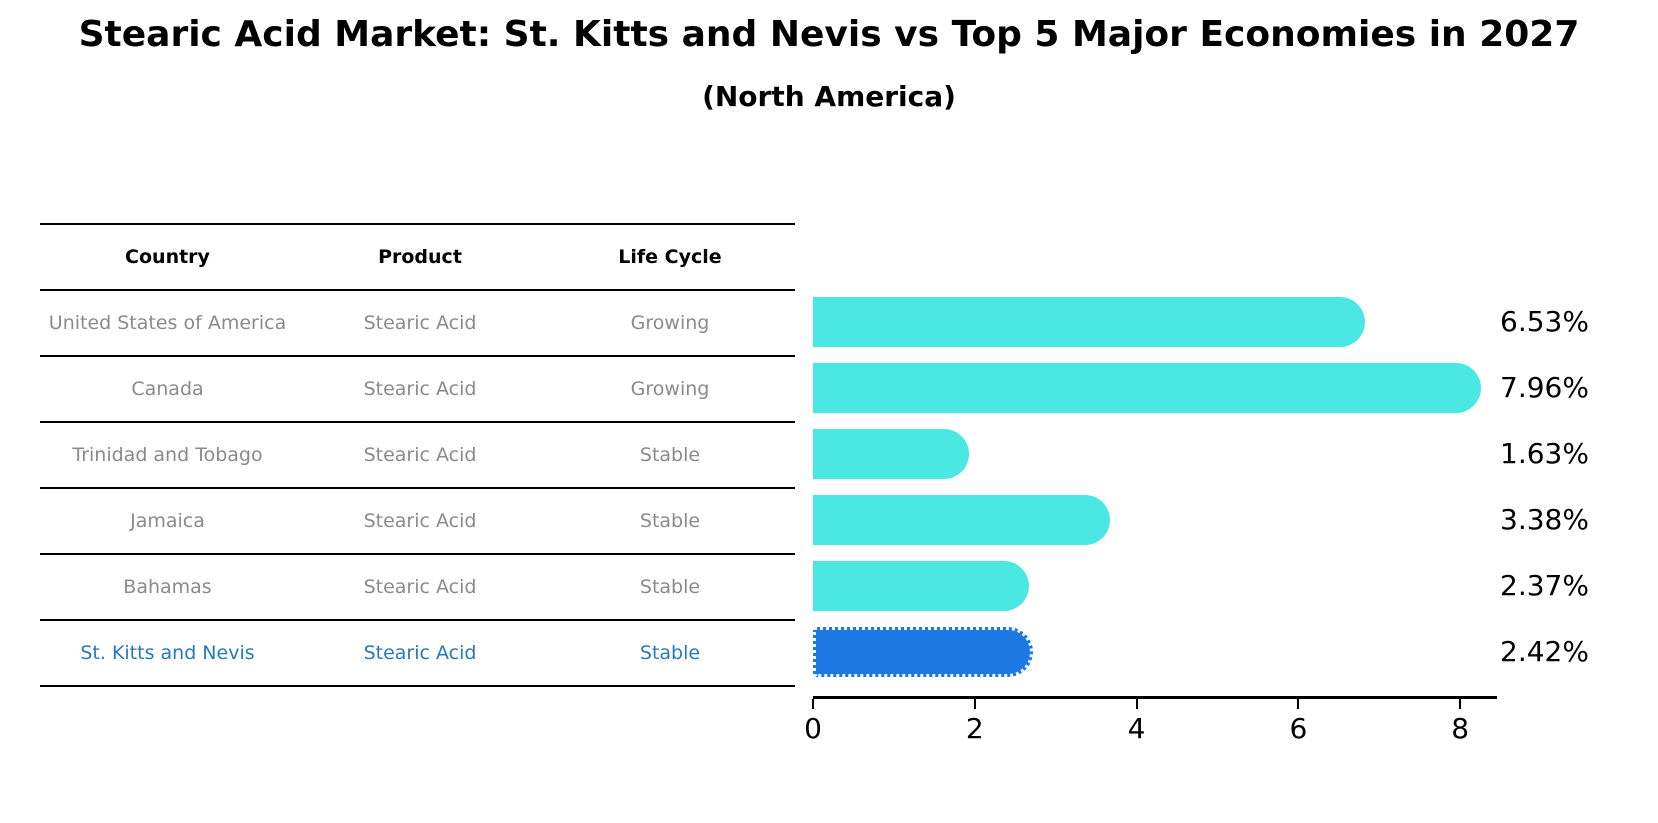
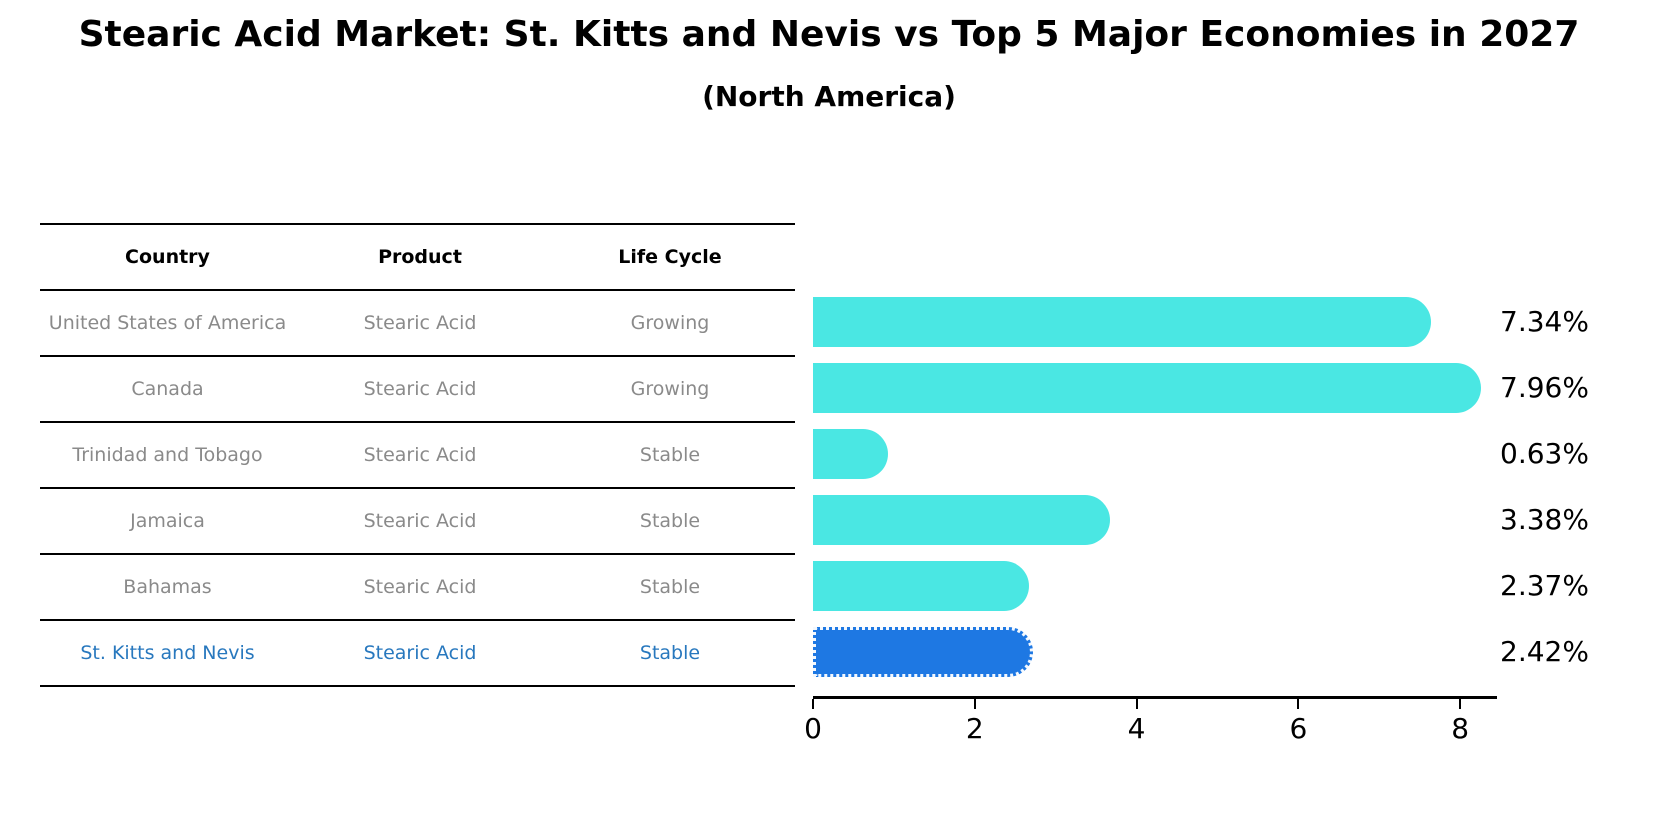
United States of America: 6.53% -> 7.34%
Trinidad and Tobago: 1.63% -> 0.63%
